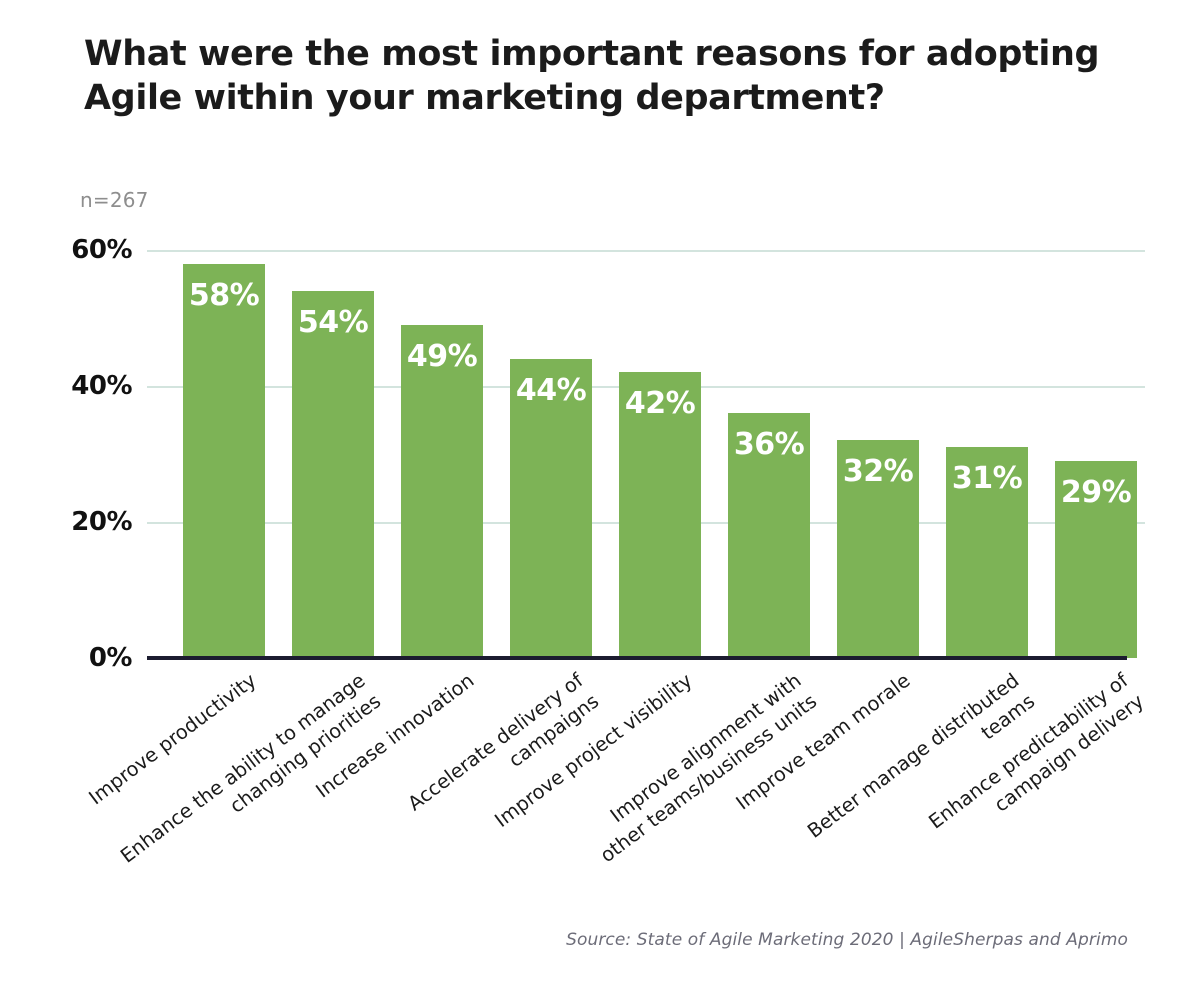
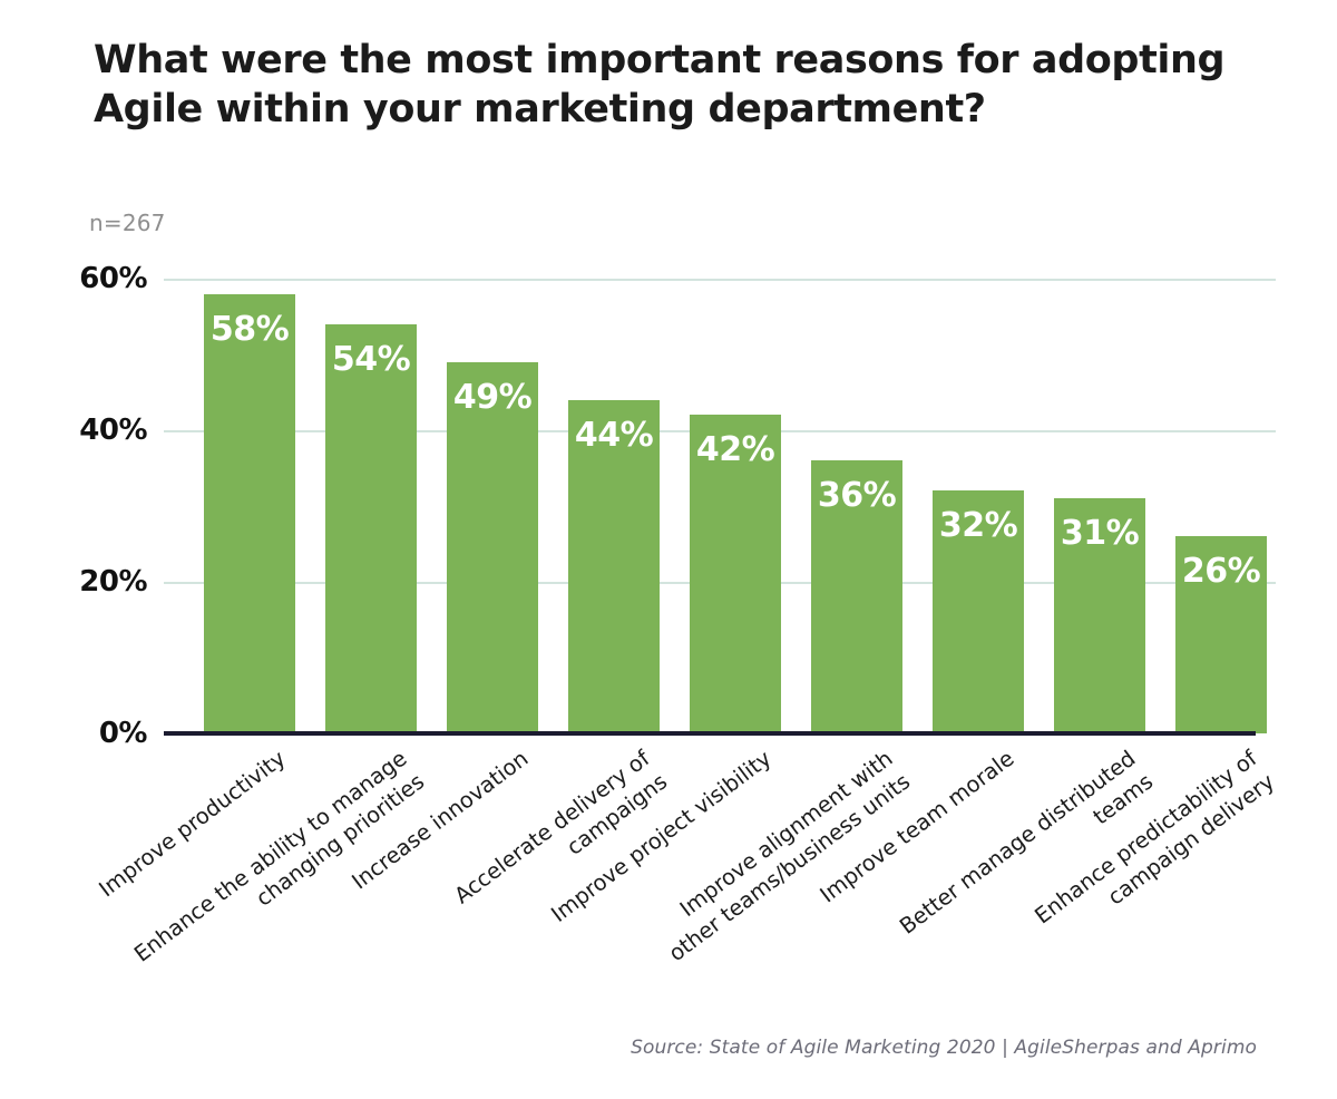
Enhance predictability of campaign delivery: 29% -> 26%
